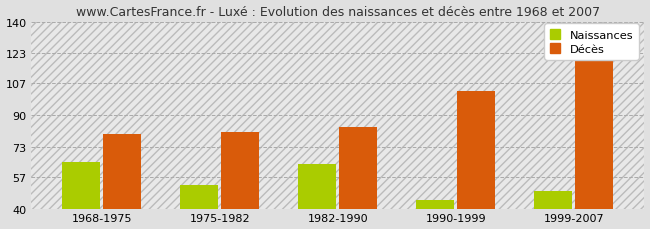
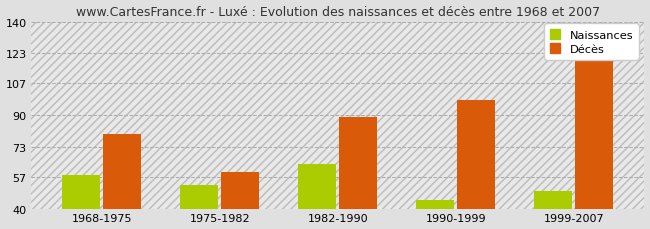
Naissances/1968-1975: 65 -> 58
Décès/1975-1982: 81 -> 60
Décès/1982-1990: 84 -> 89
Décès/1990-1999: 103 -> 98
